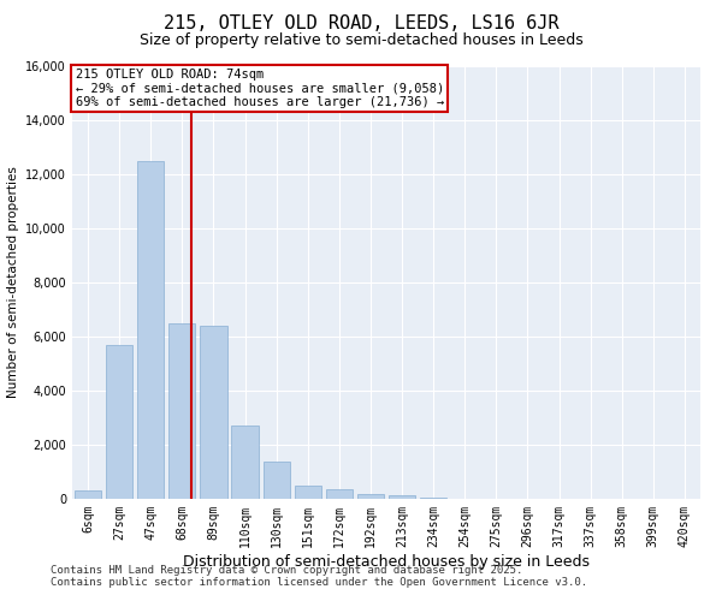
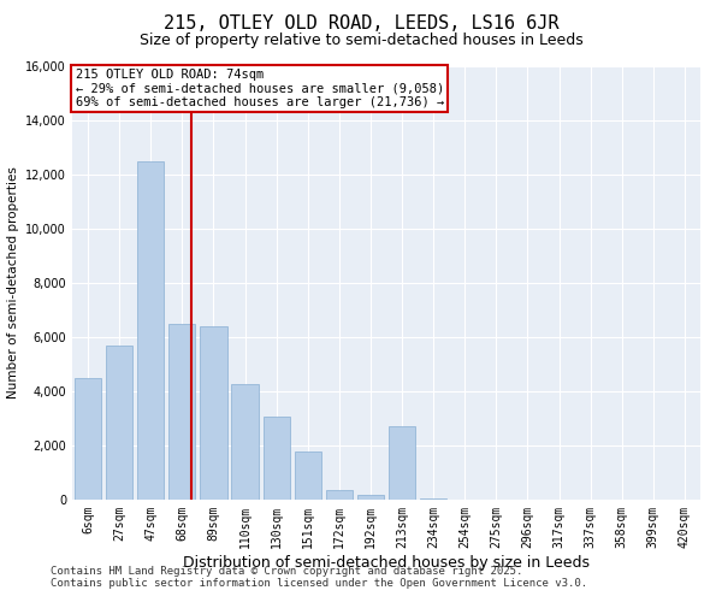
6sqm: 300 -> 4,500
110sqm: 2,700 -> 4,250
130sqm: 1,400 -> 3,050
151sqm: 500 -> 1,800
213sqm: 120 -> 2,700
